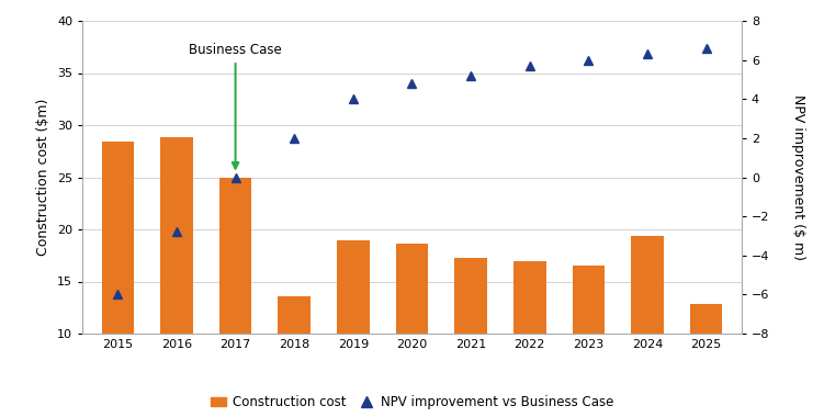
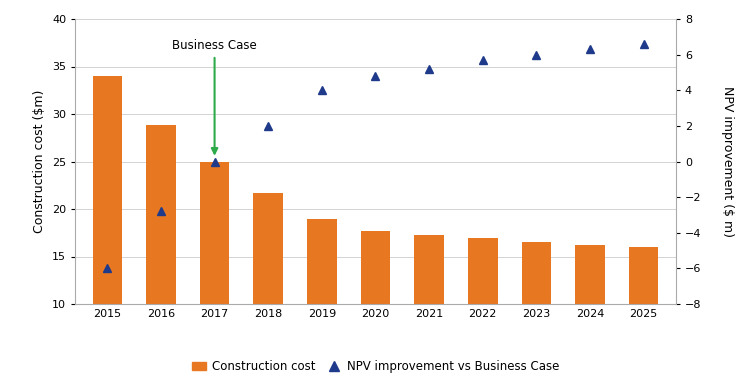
Construction cost/2015: 28.4 -> 34.0
Construction cost/2018: 13.6 -> 21.7
Construction cost/2020: 18.6 -> 17.7
Construction cost/2024: 19.4 -> 16.2
Construction cost/2025: 12.8 -> 16.0
